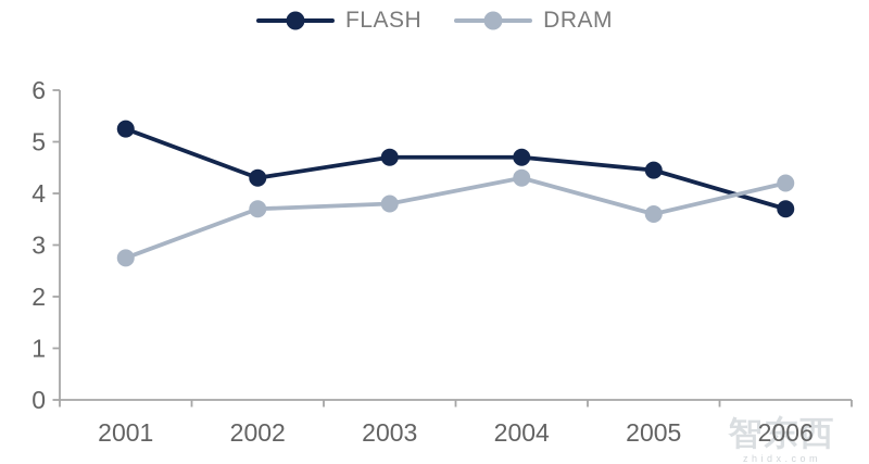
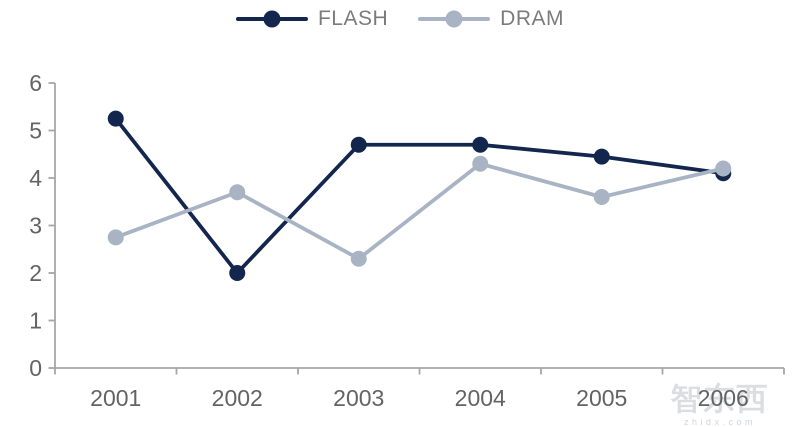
FLASH/2002: 4.3 -> 2.0
DRAM/2003: 3.8 -> 2.3
FLASH/2006: 3.7 -> 4.1
